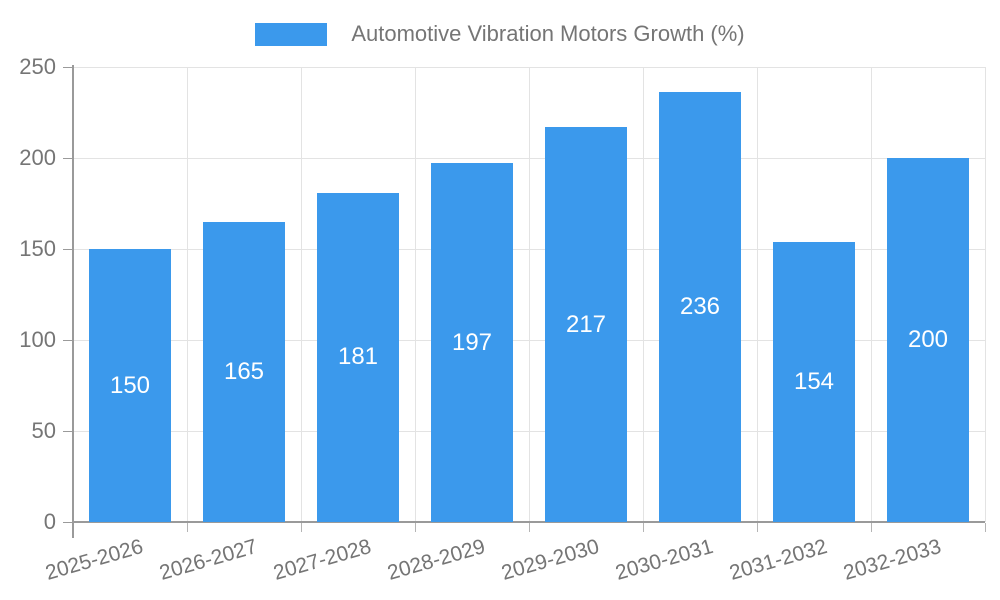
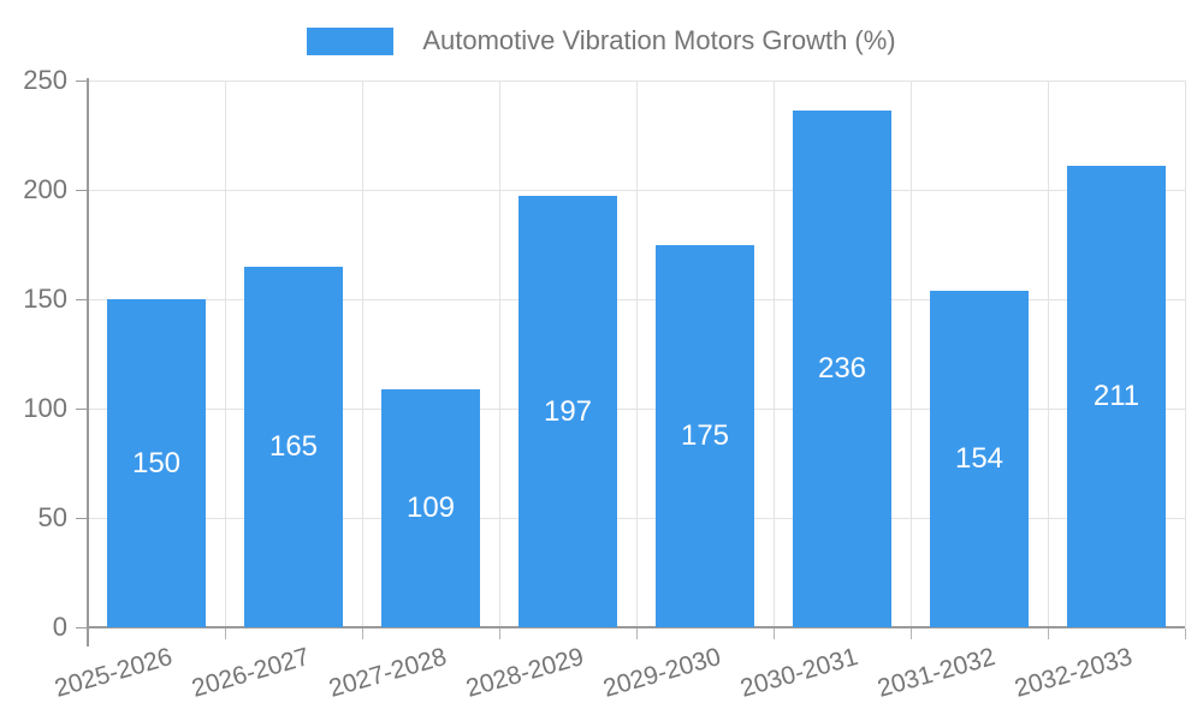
2027-2028: 181 -> 109
2029-2030: 217 -> 175
2032-2033: 200 -> 211
